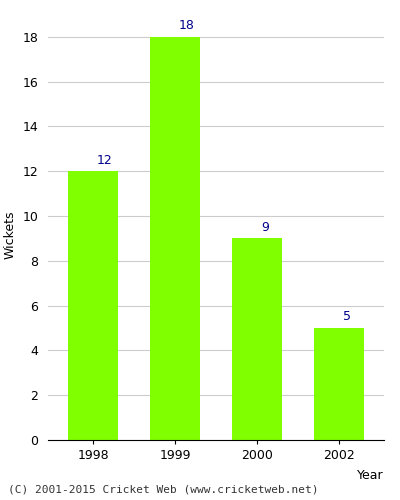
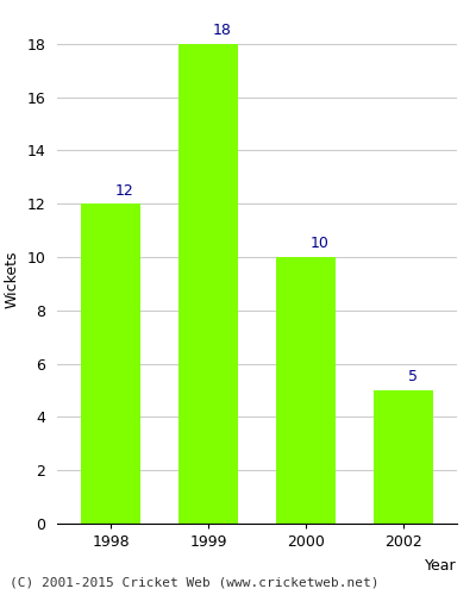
2000: 9 -> 10
